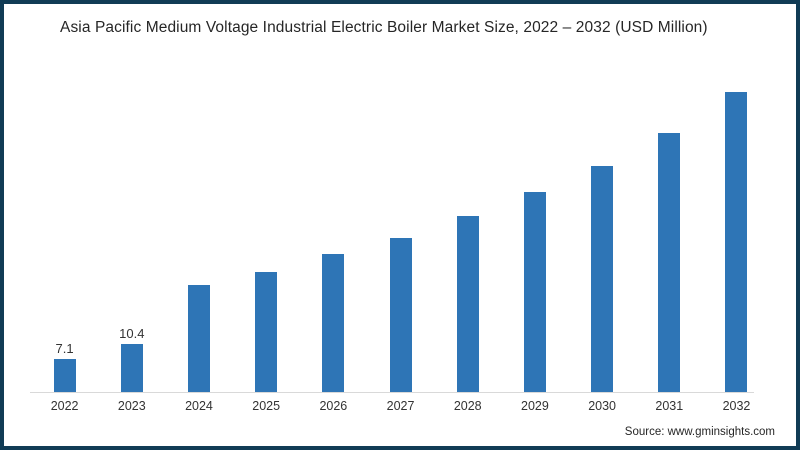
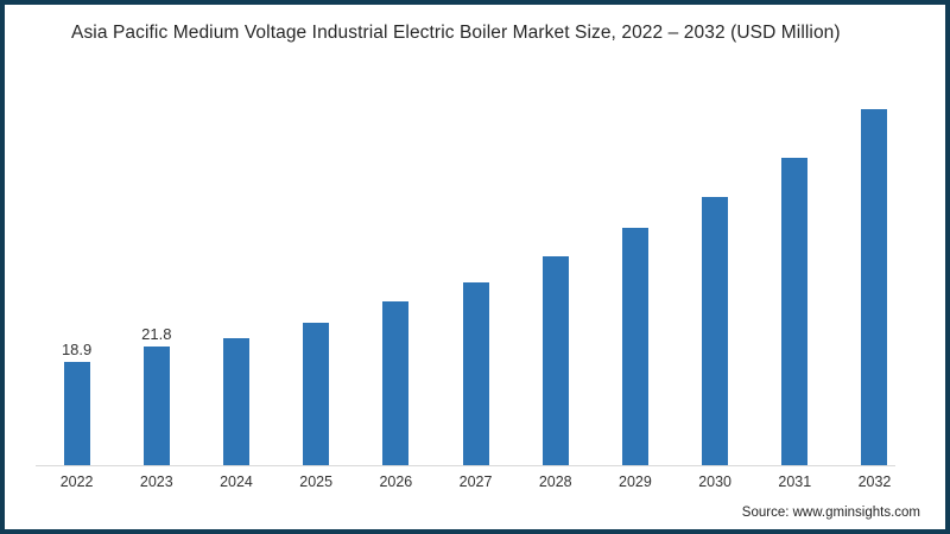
2022: 7.1 -> 18.9
2023: 10.4 -> 21.8
